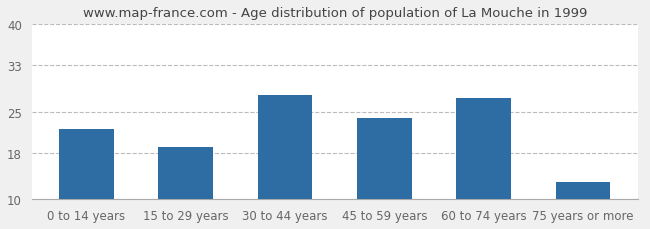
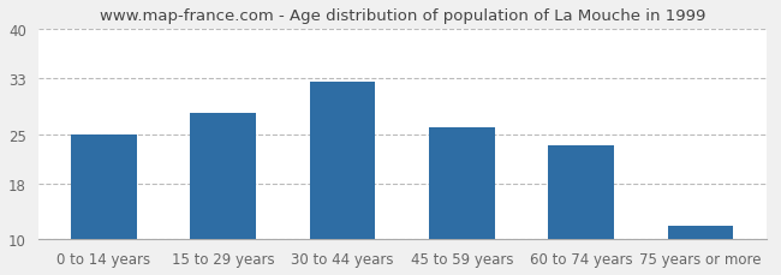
0 to 14 years: 22.0 -> 25.0
15 to 29 years: 19.0 -> 28.0
30 to 44 years: 27.8 -> 32.5
45 to 59 years: 24.0 -> 26.0
60 to 74 years: 27.4 -> 23.5
75 years or more: 13.0 -> 12.0
